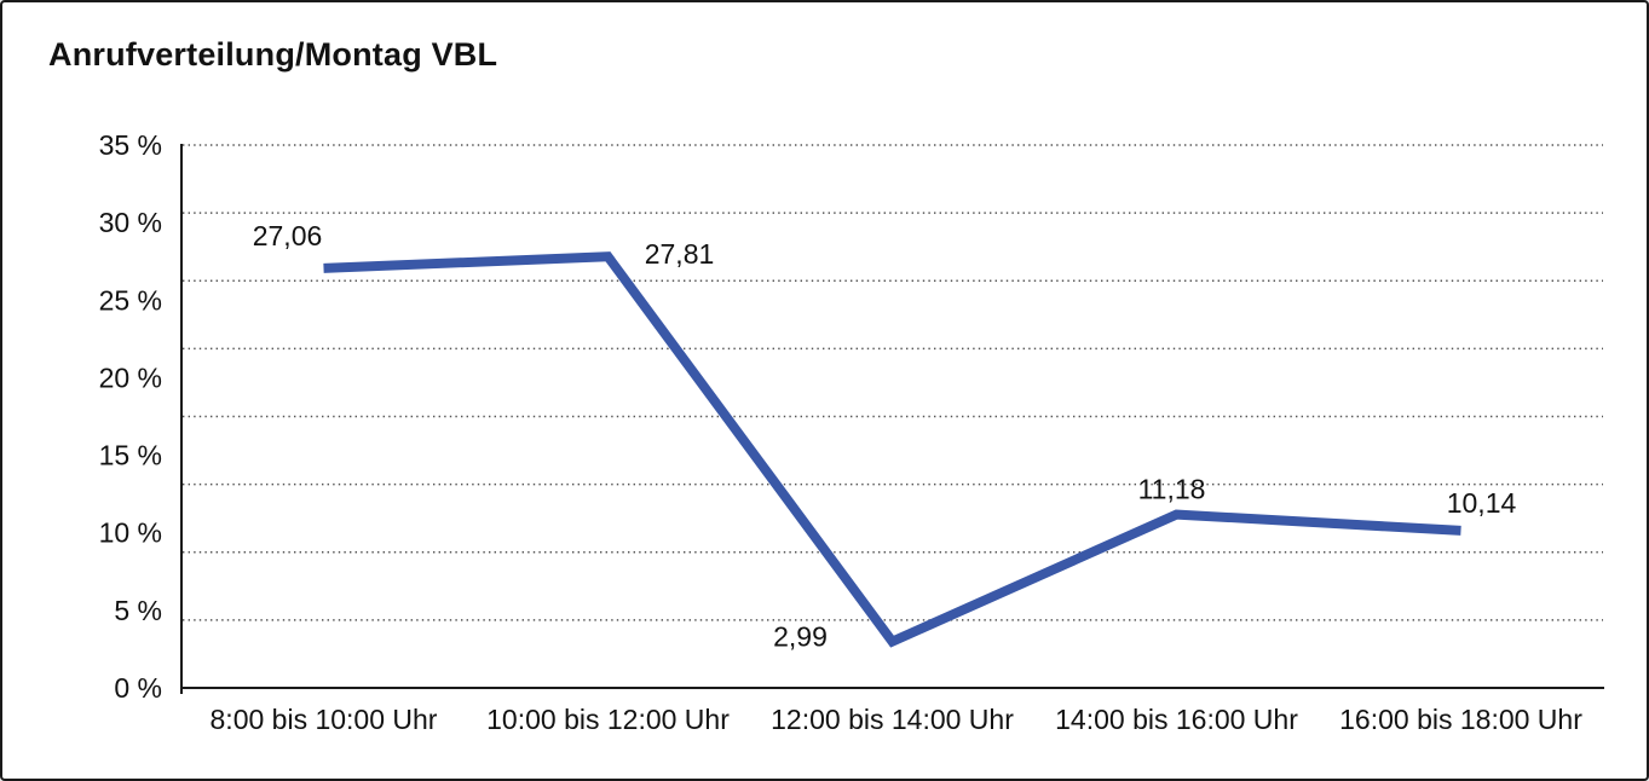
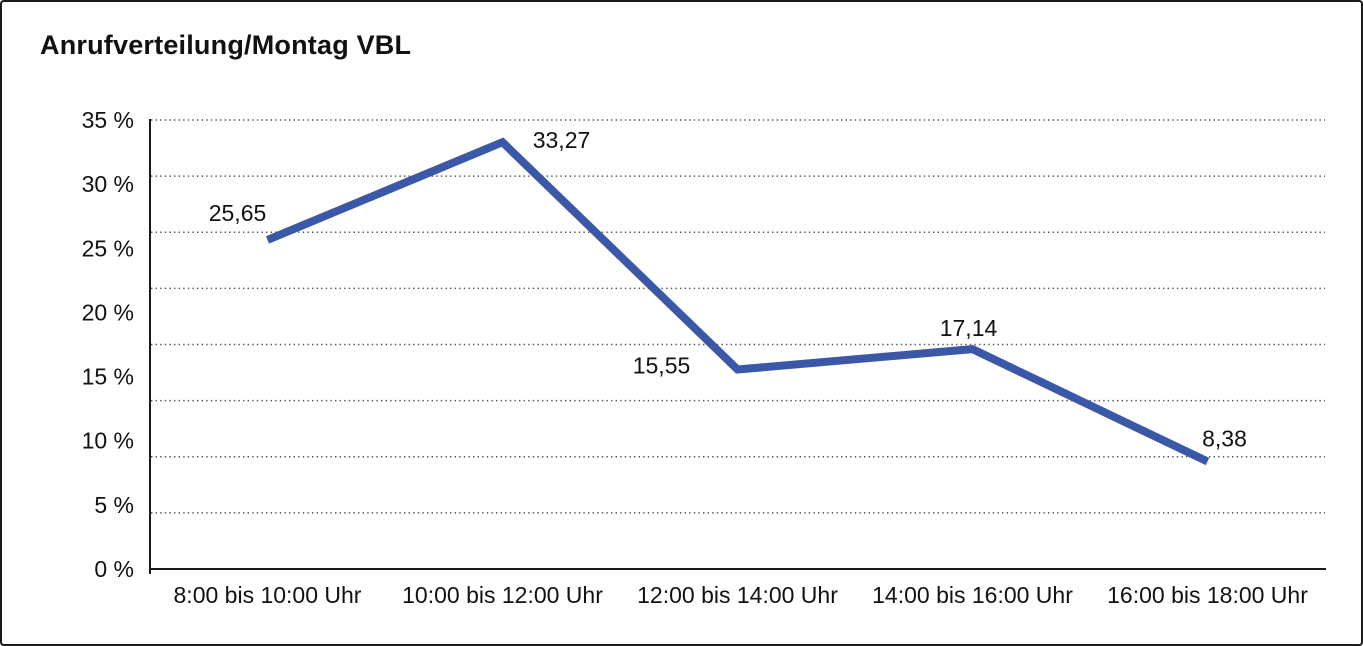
8:00 bis 10:00 Uhr: 27,06 -> 25,65
10:00 bis 12:00 Uhr: 27,81 -> 33,27
12:00 bis 14:00 Uhr: 2,99 -> 15,55
14:00 bis 16:00 Uhr: 11,18 -> 17,14
16:00 bis 18:00 Uhr: 10,14 -> 8,38
